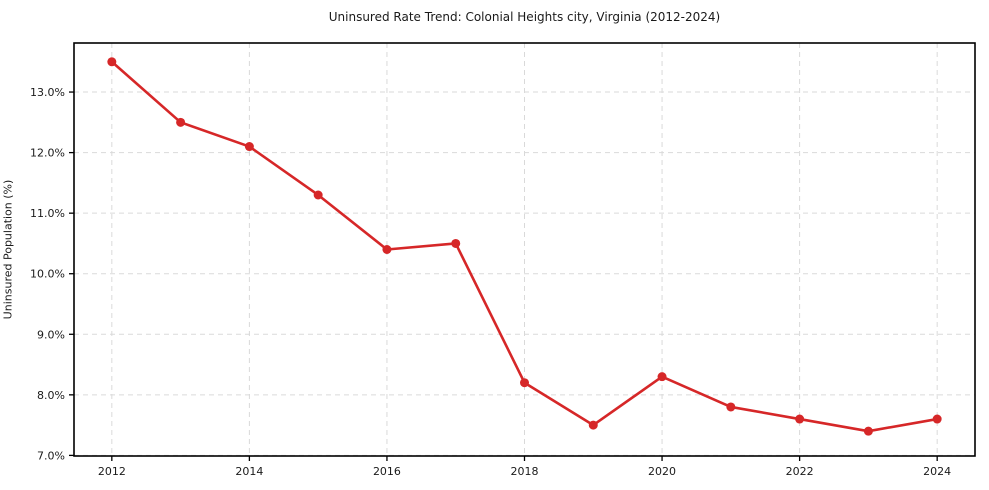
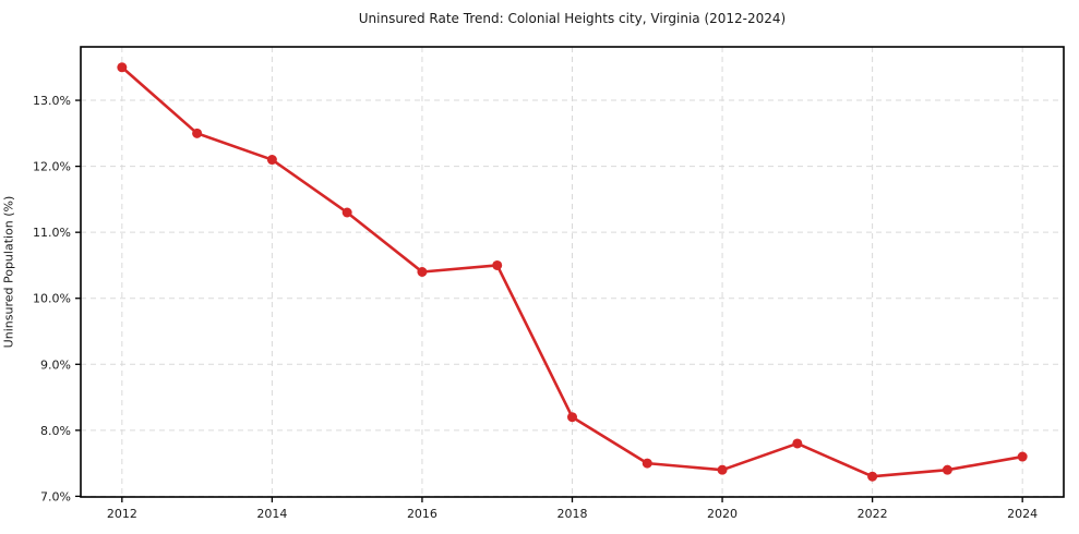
2020: 8.3% -> 7.4%
2022: 7.6% -> 7.3%
